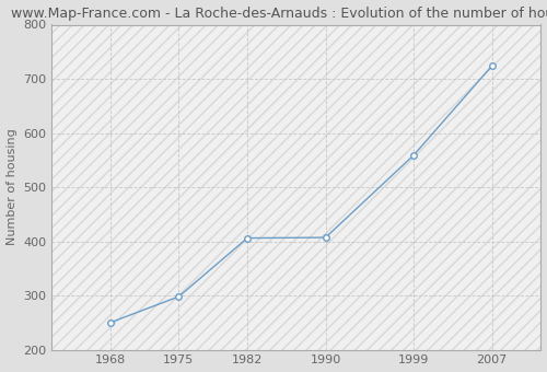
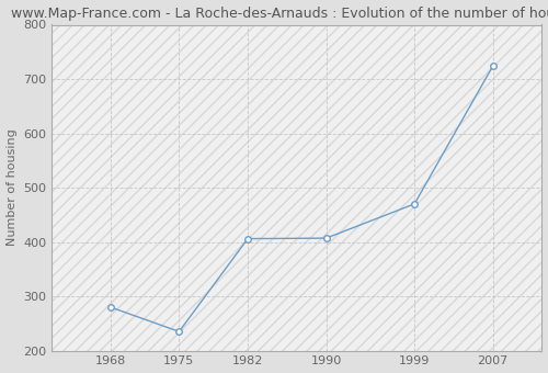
1968: 250 -> 280
1975: 298 -> 235
1999: 559 -> 470
